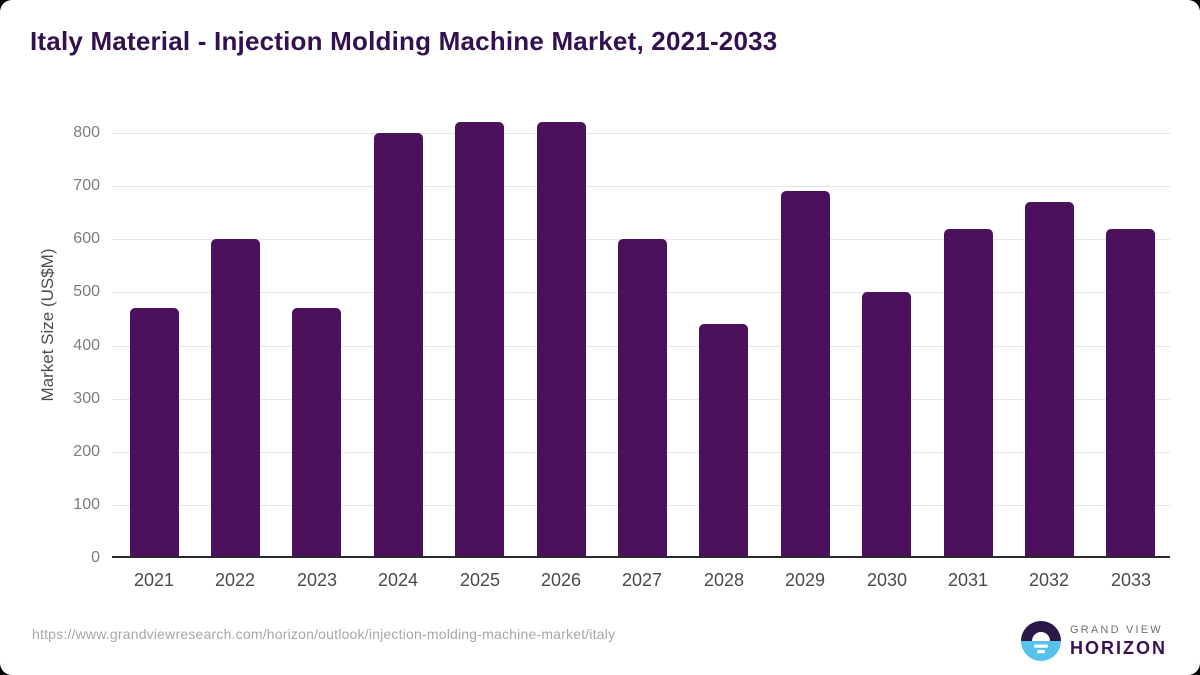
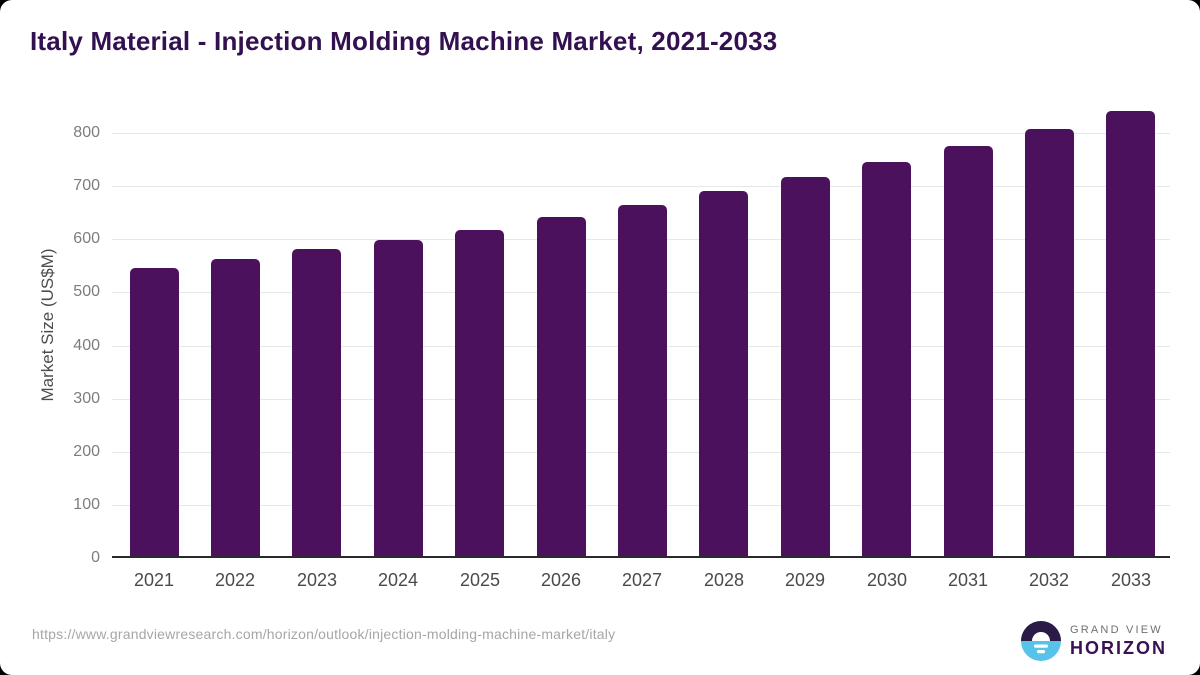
2021: 470 -> 540
2022: 600 -> 560
2023: 470 -> 580
2024: 800 -> 600
2025: 820 -> 620
2026: 820 -> 640
2027: 600 -> 660
2028: 440 -> 690
2029: 690 -> 720
2030: 500 -> 750
2031: 620 -> 780
2032: 670 -> 810
2033: 620 -> 840
